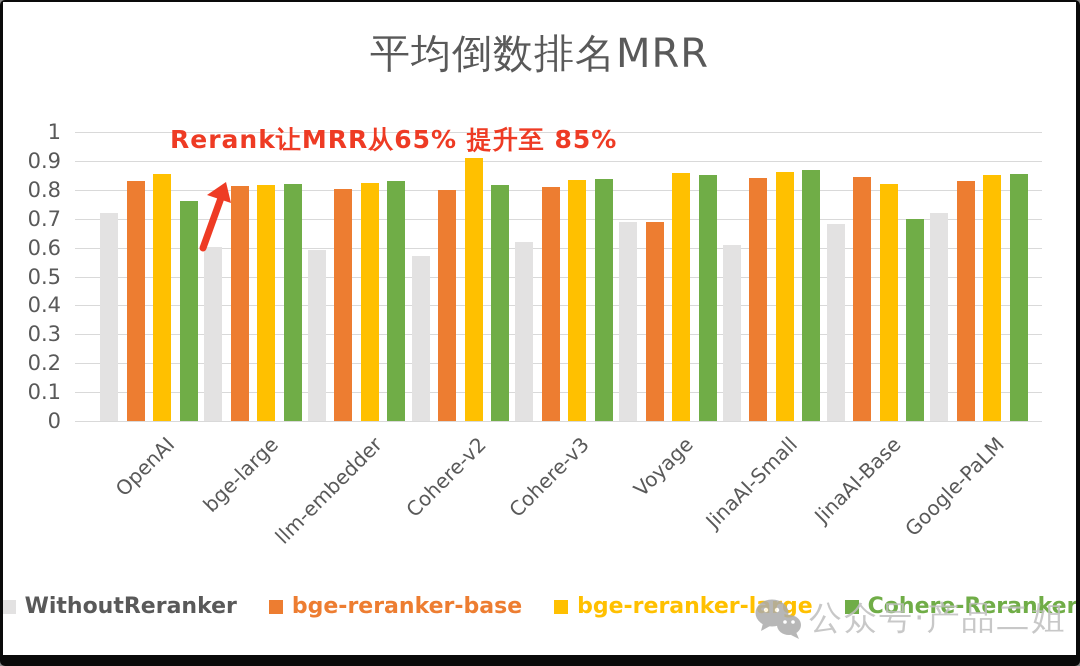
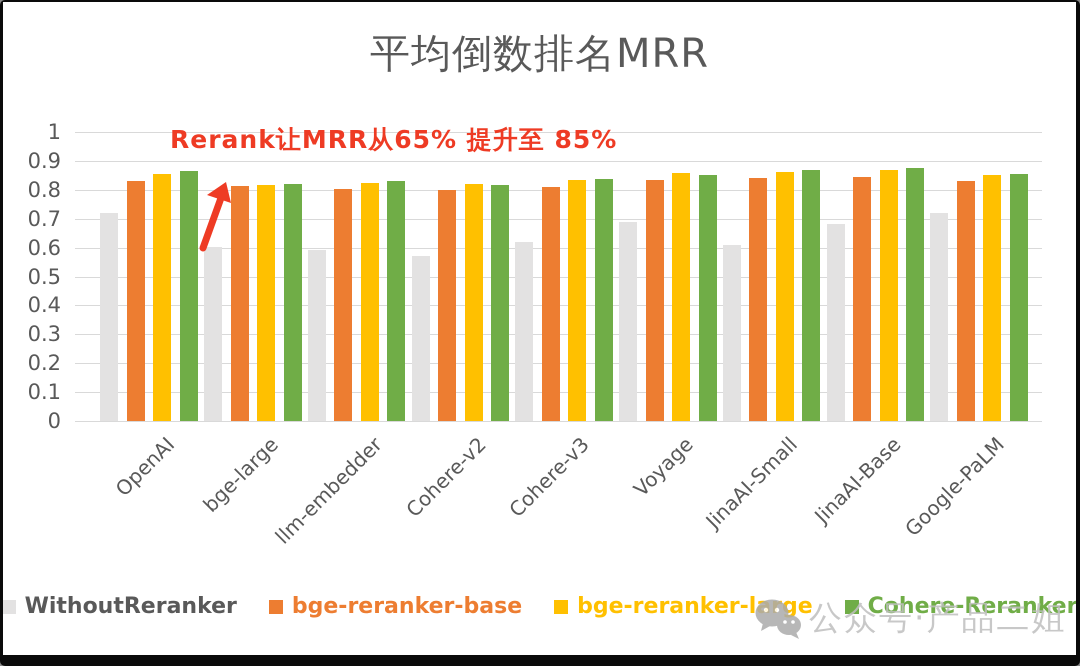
Cohere-Reranker/OpenAI: 0.76 -> 0.86
bge-reranker-large/Cohere-v2: 0.91 -> 0.82
bge-reranker-base/Voyage: 0.69 -> 0.83
bge-reranker-large/JinaAI-Base: 0.82 -> 0.87
Cohere-Reranker/JinaAI-Base: 0.70 -> 0.88
